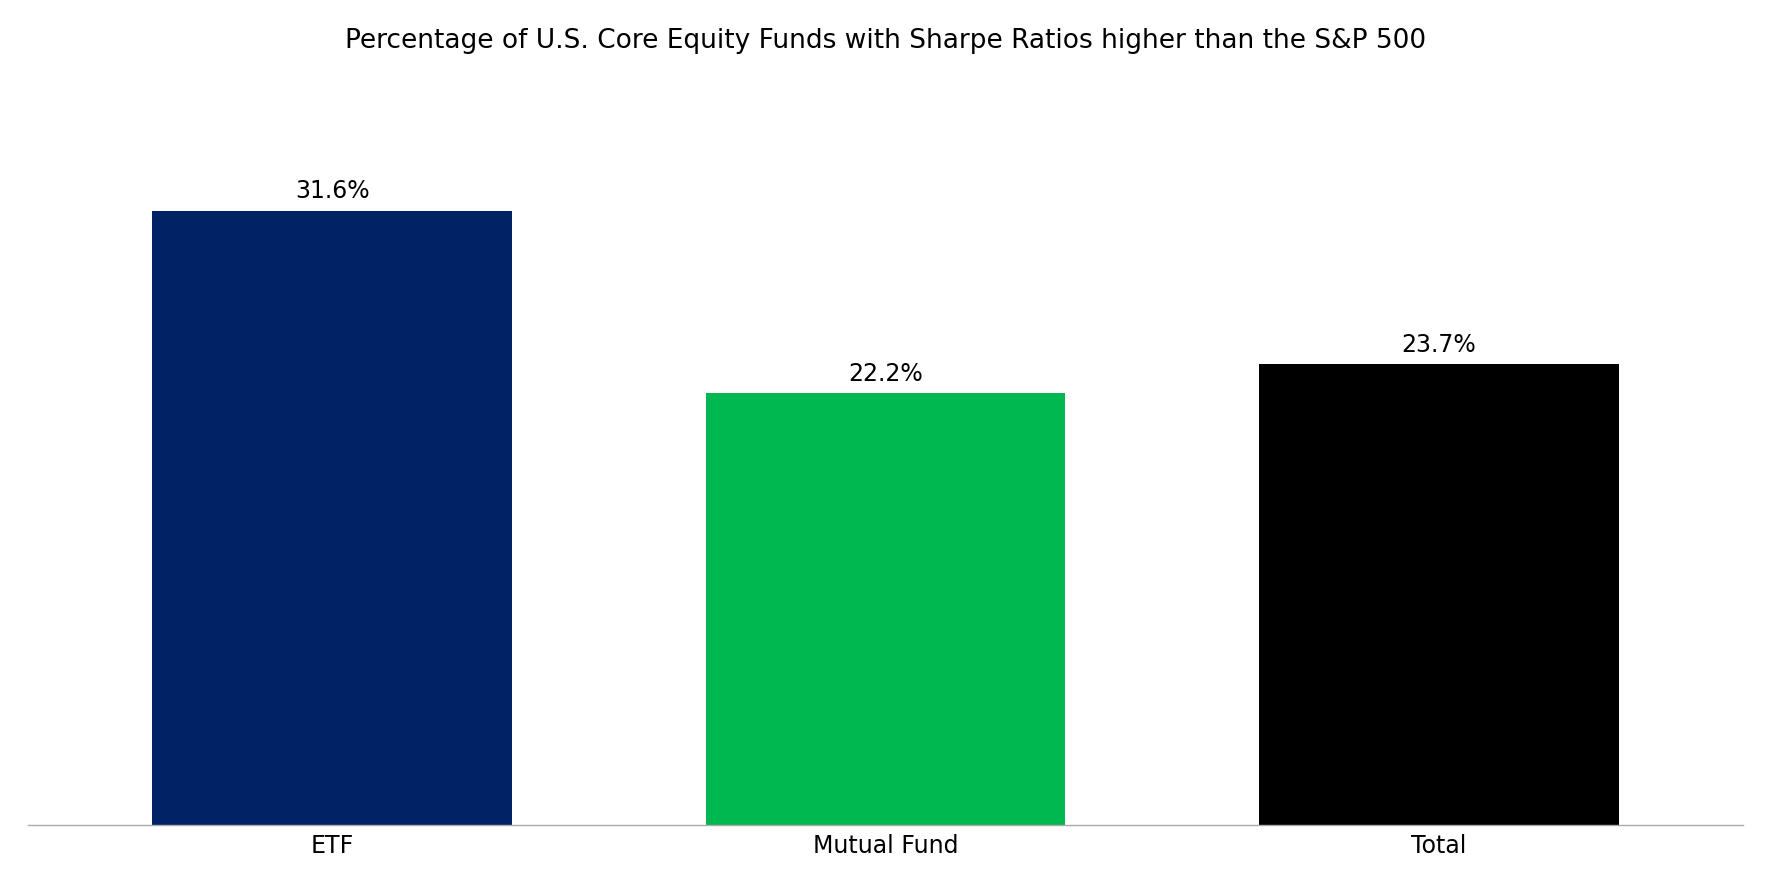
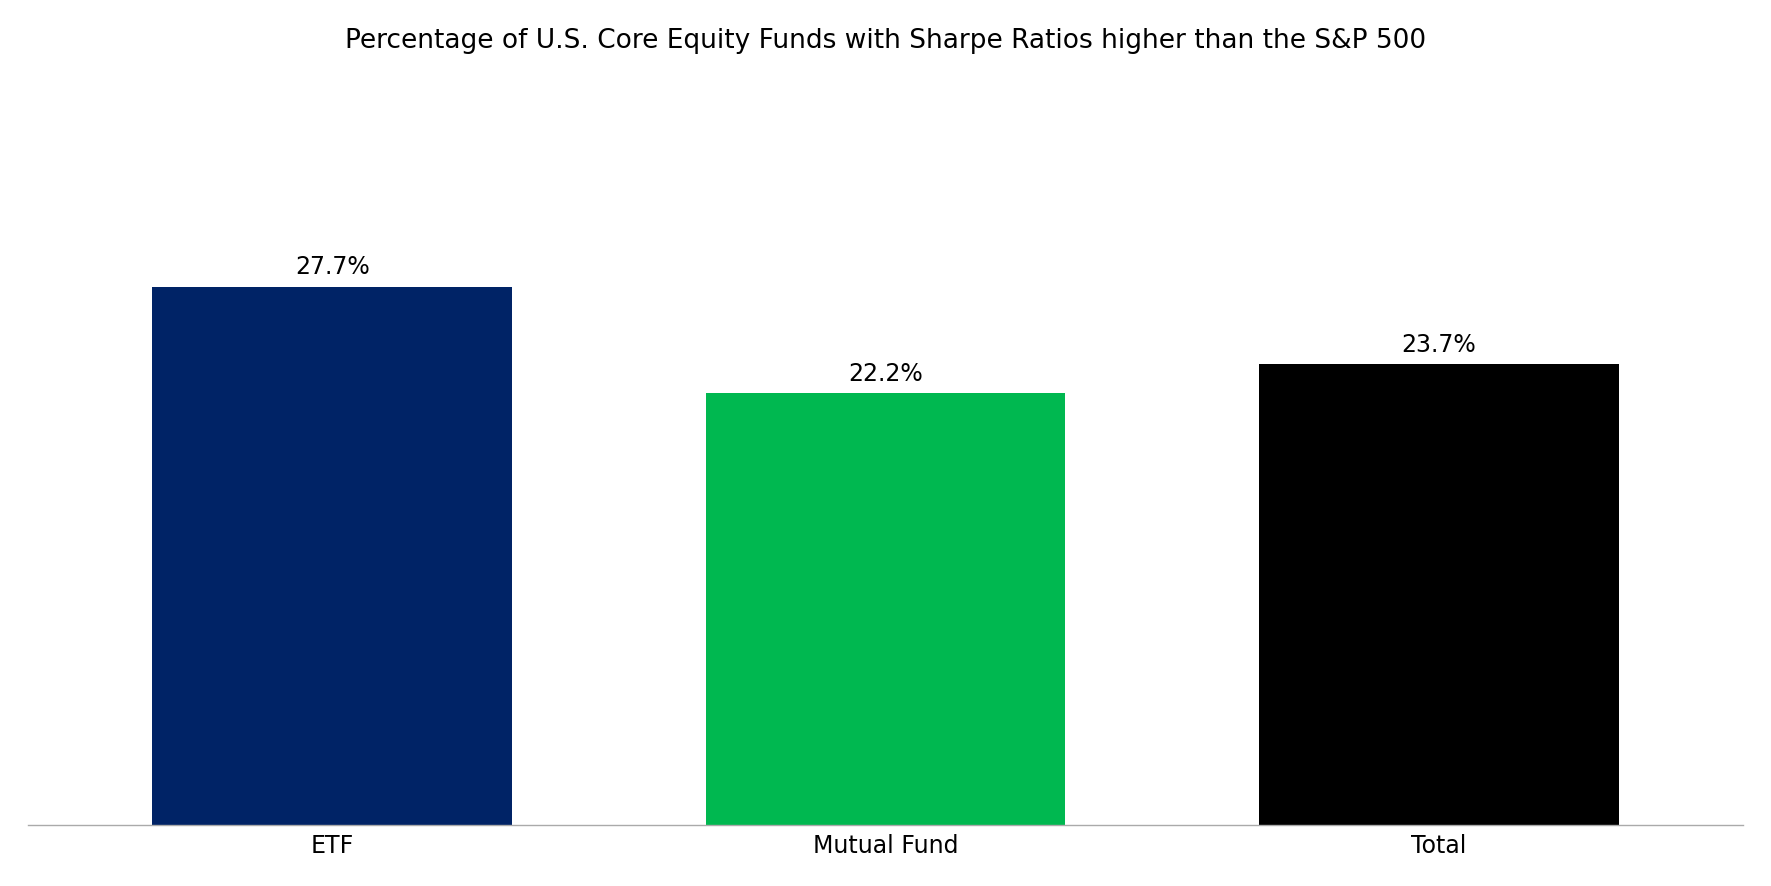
ETF: 31.6% -> 27.7%
